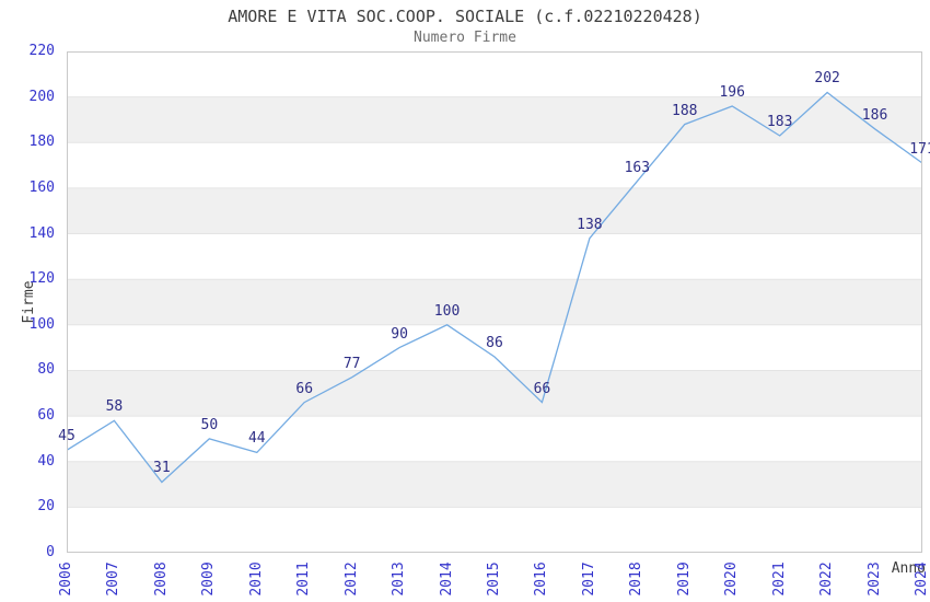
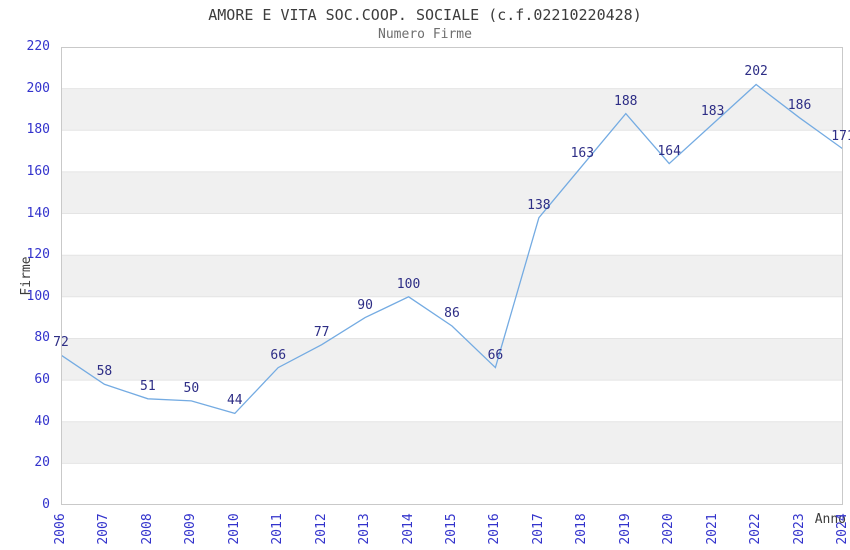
2006: 45 -> 72
2008: 31 -> 51
2020: 196 -> 164
